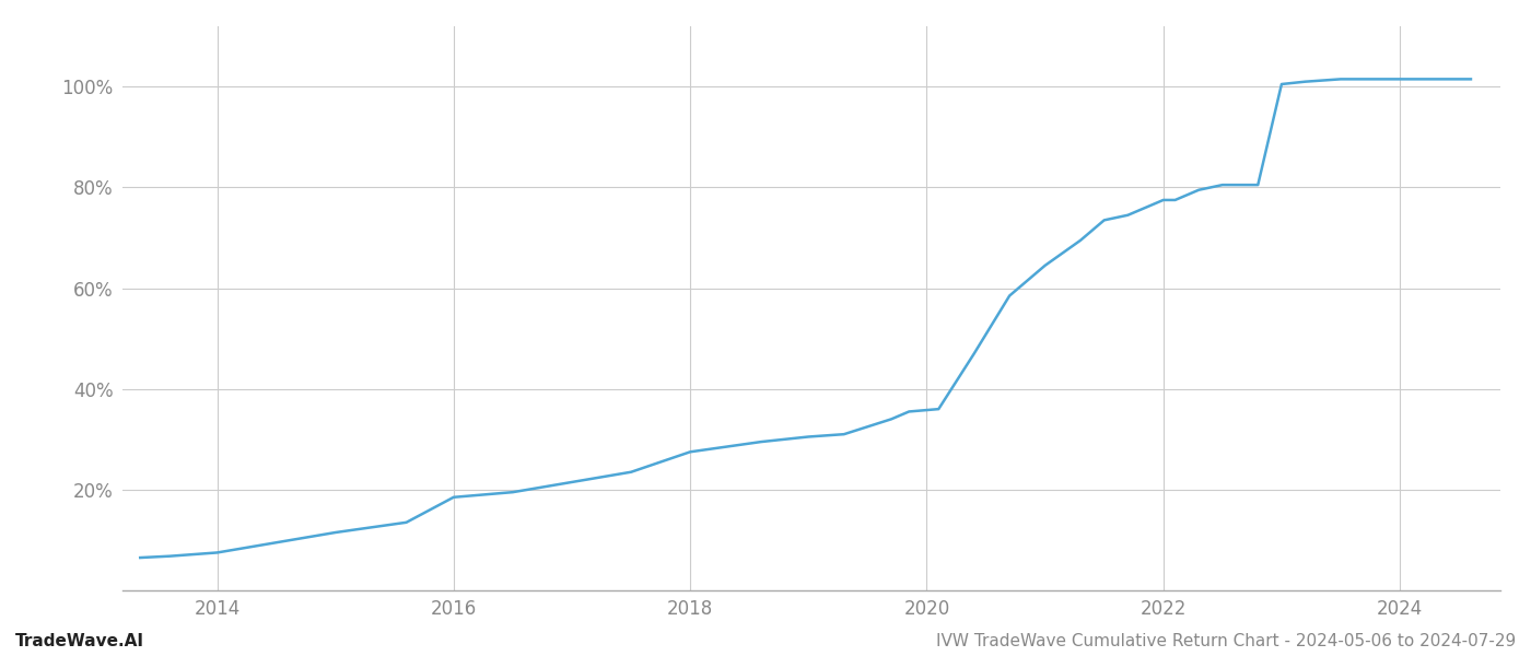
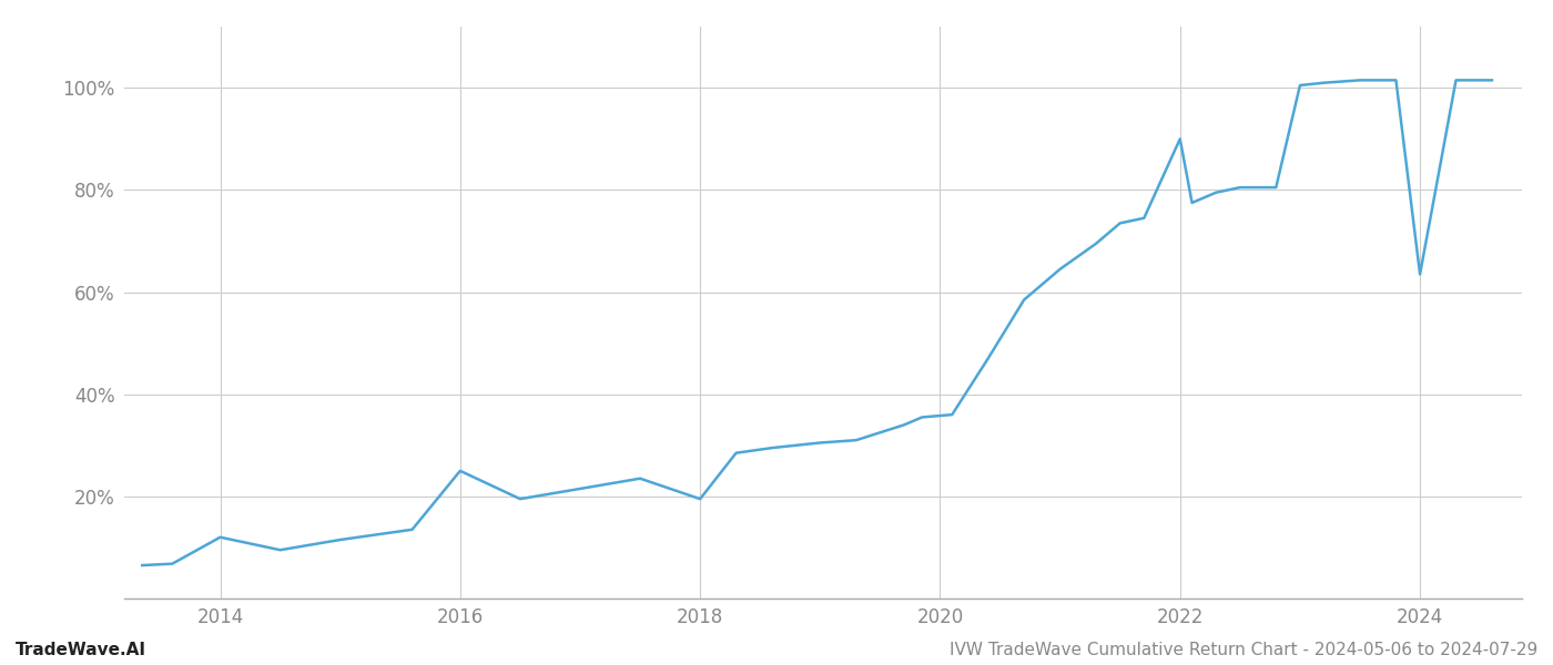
2014: 7.5% -> 12.0%
2016: 18.5% -> 25.0%
2018: 27.5% -> 19.5%
2022: 77.5% -> 90.0%
2024: 101.5% -> 63.5%
